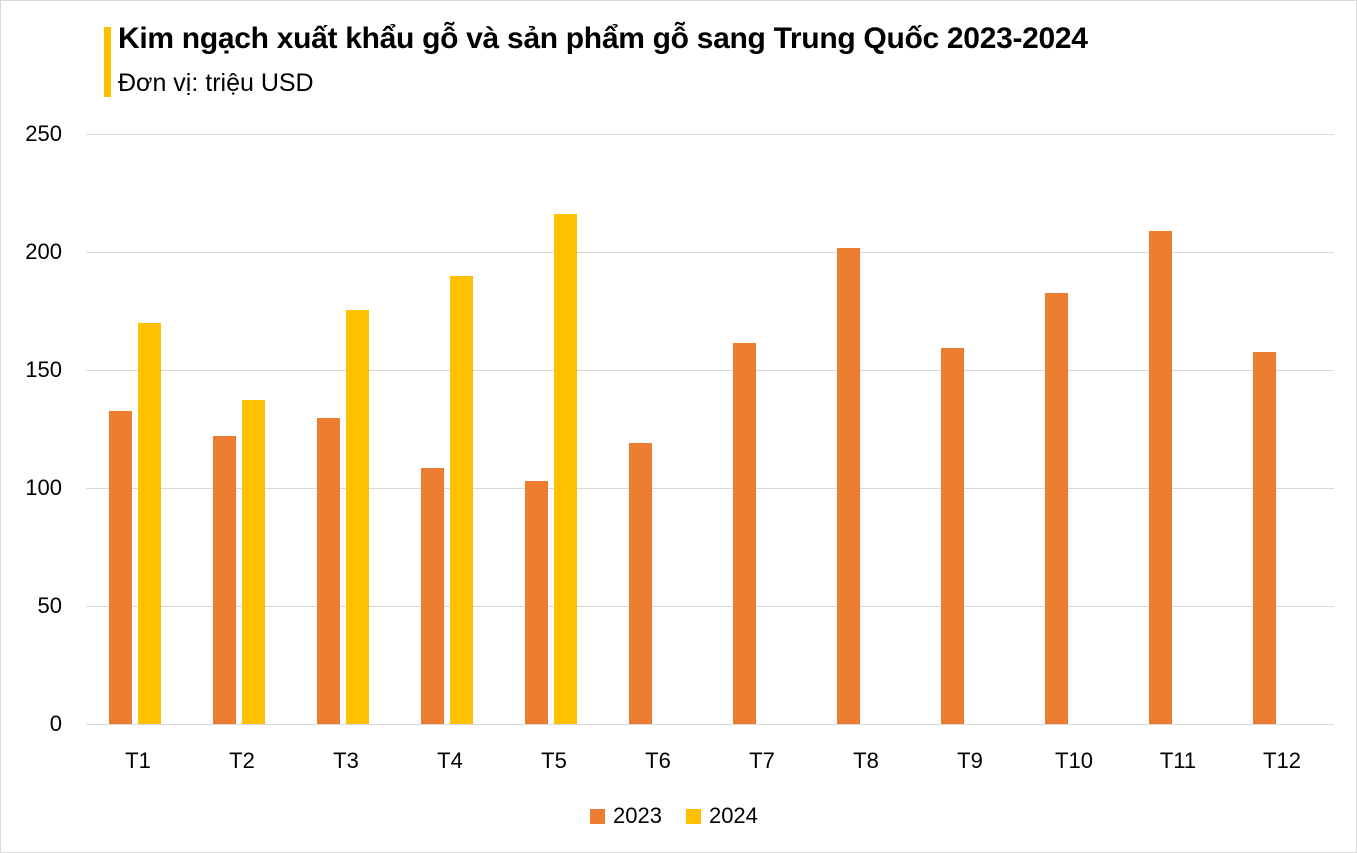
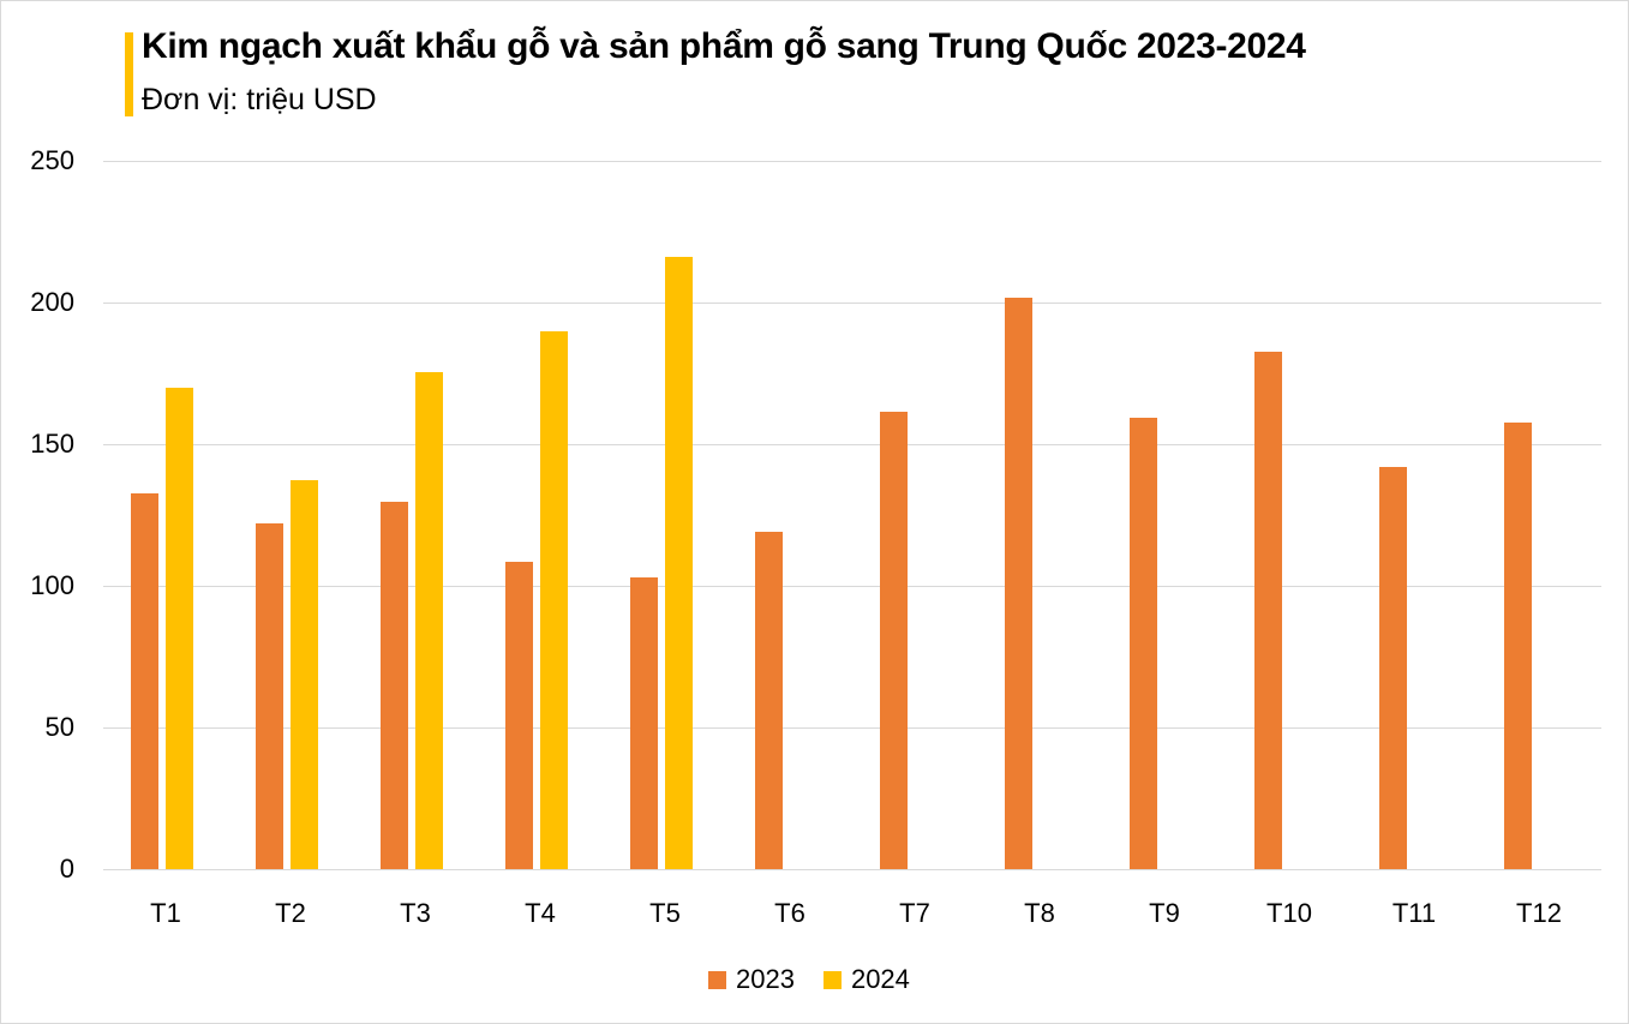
2023/T11: 209 -> 142
